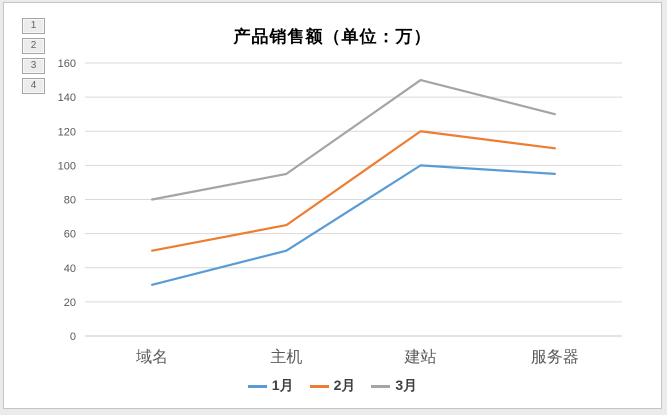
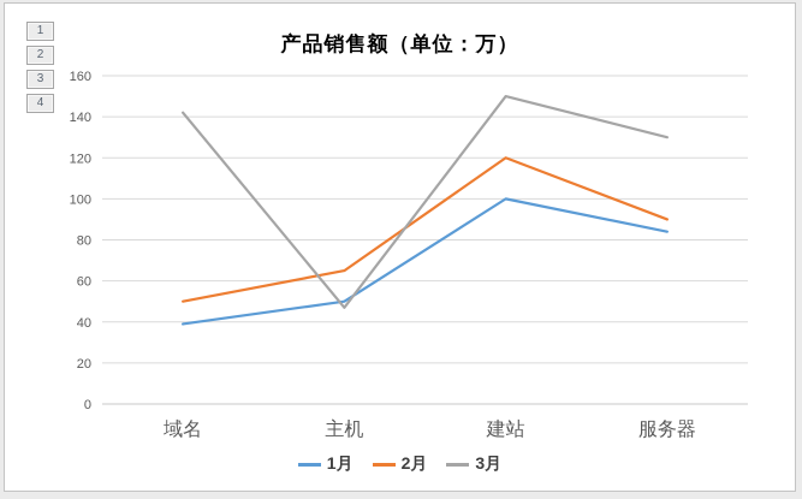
1月/域名: 30 -> 39
3月/域名: 80 -> 142
3月/主机: 95 -> 47
1月/服务器: 95 -> 84
2月/服务器: 110 -> 90
